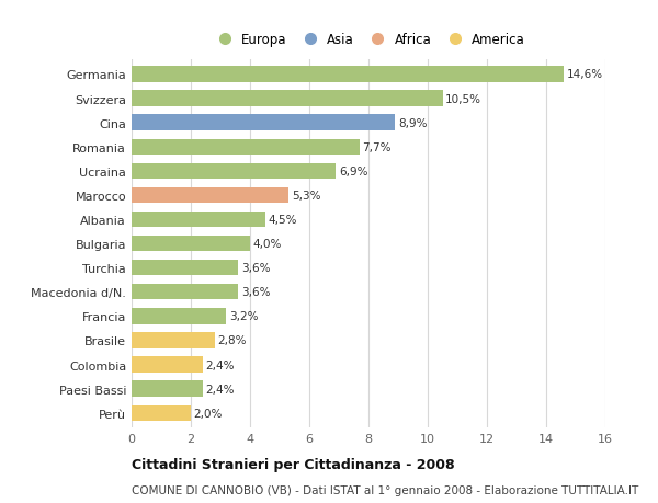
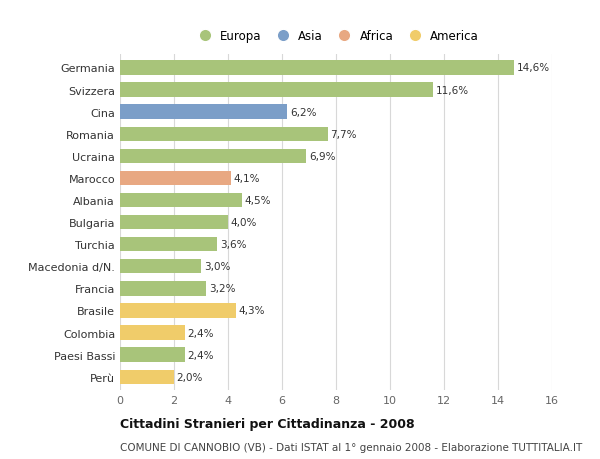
Svizzera: 10,5% -> 11,6%
Cina: 8,9% -> 6,2%
Marocco: 5,3% -> 4,1%
Macedonia d/N.: 3,6% -> 3,0%
Brasile: 2,8% -> 4,3%
